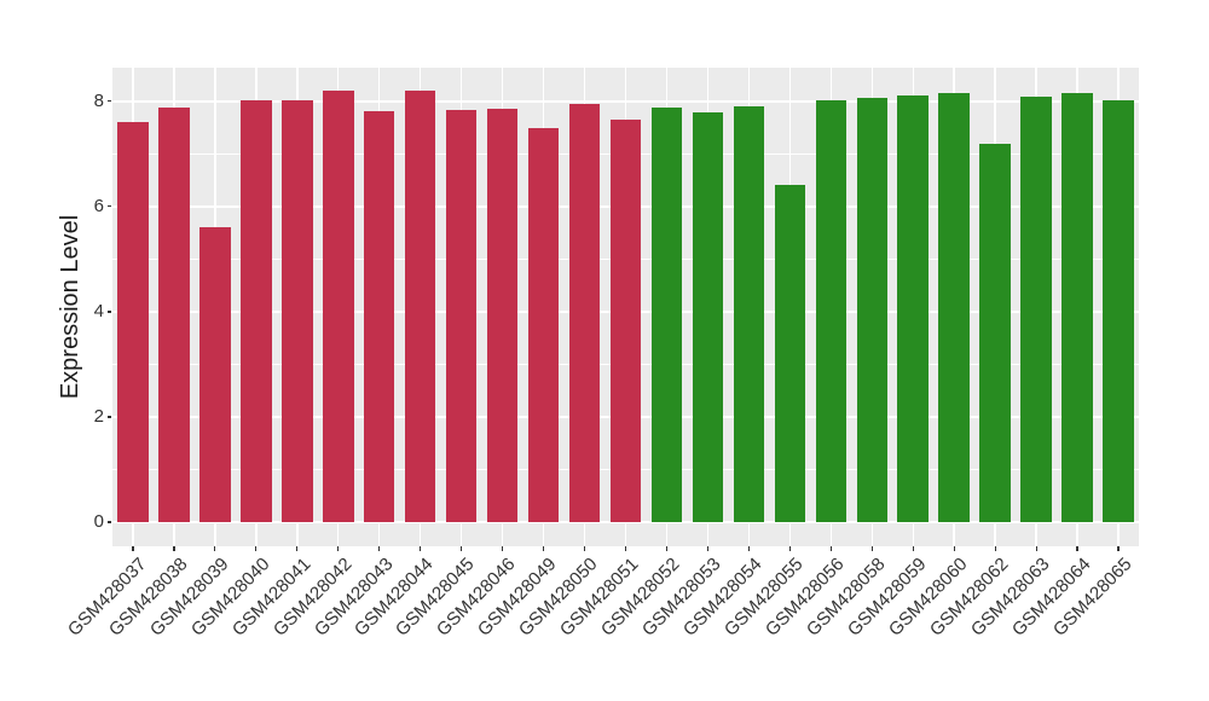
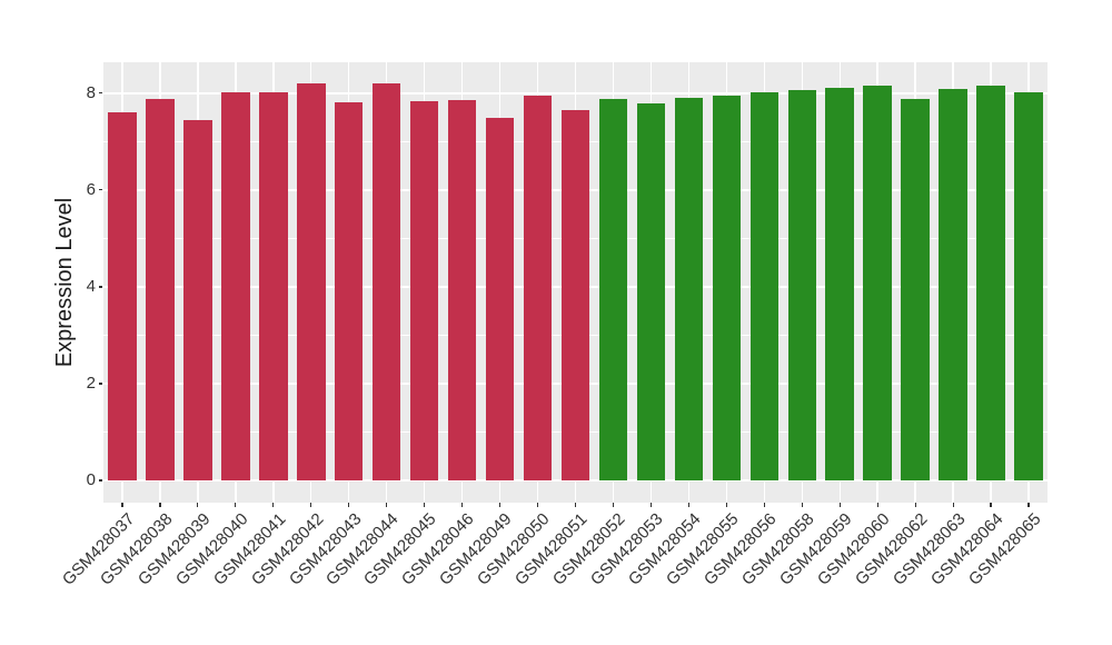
GSM428039: 5.6 -> 7.5
GSM428055: 6.4 -> 8.0
GSM428062: 7.2 -> 7.9
